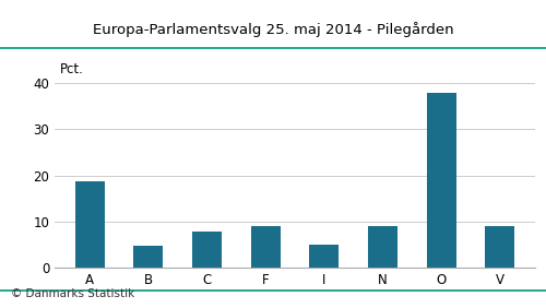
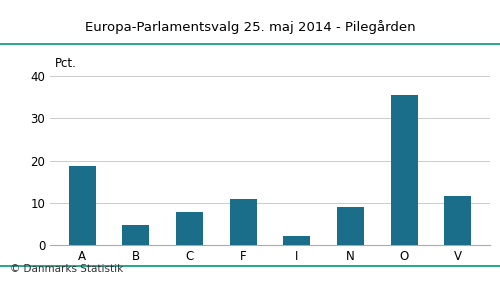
F: 9.0 -> 11.0
I: 5.0 -> 2.2
O: 38.0 -> 35.5
V: 9.0 -> 11.7
